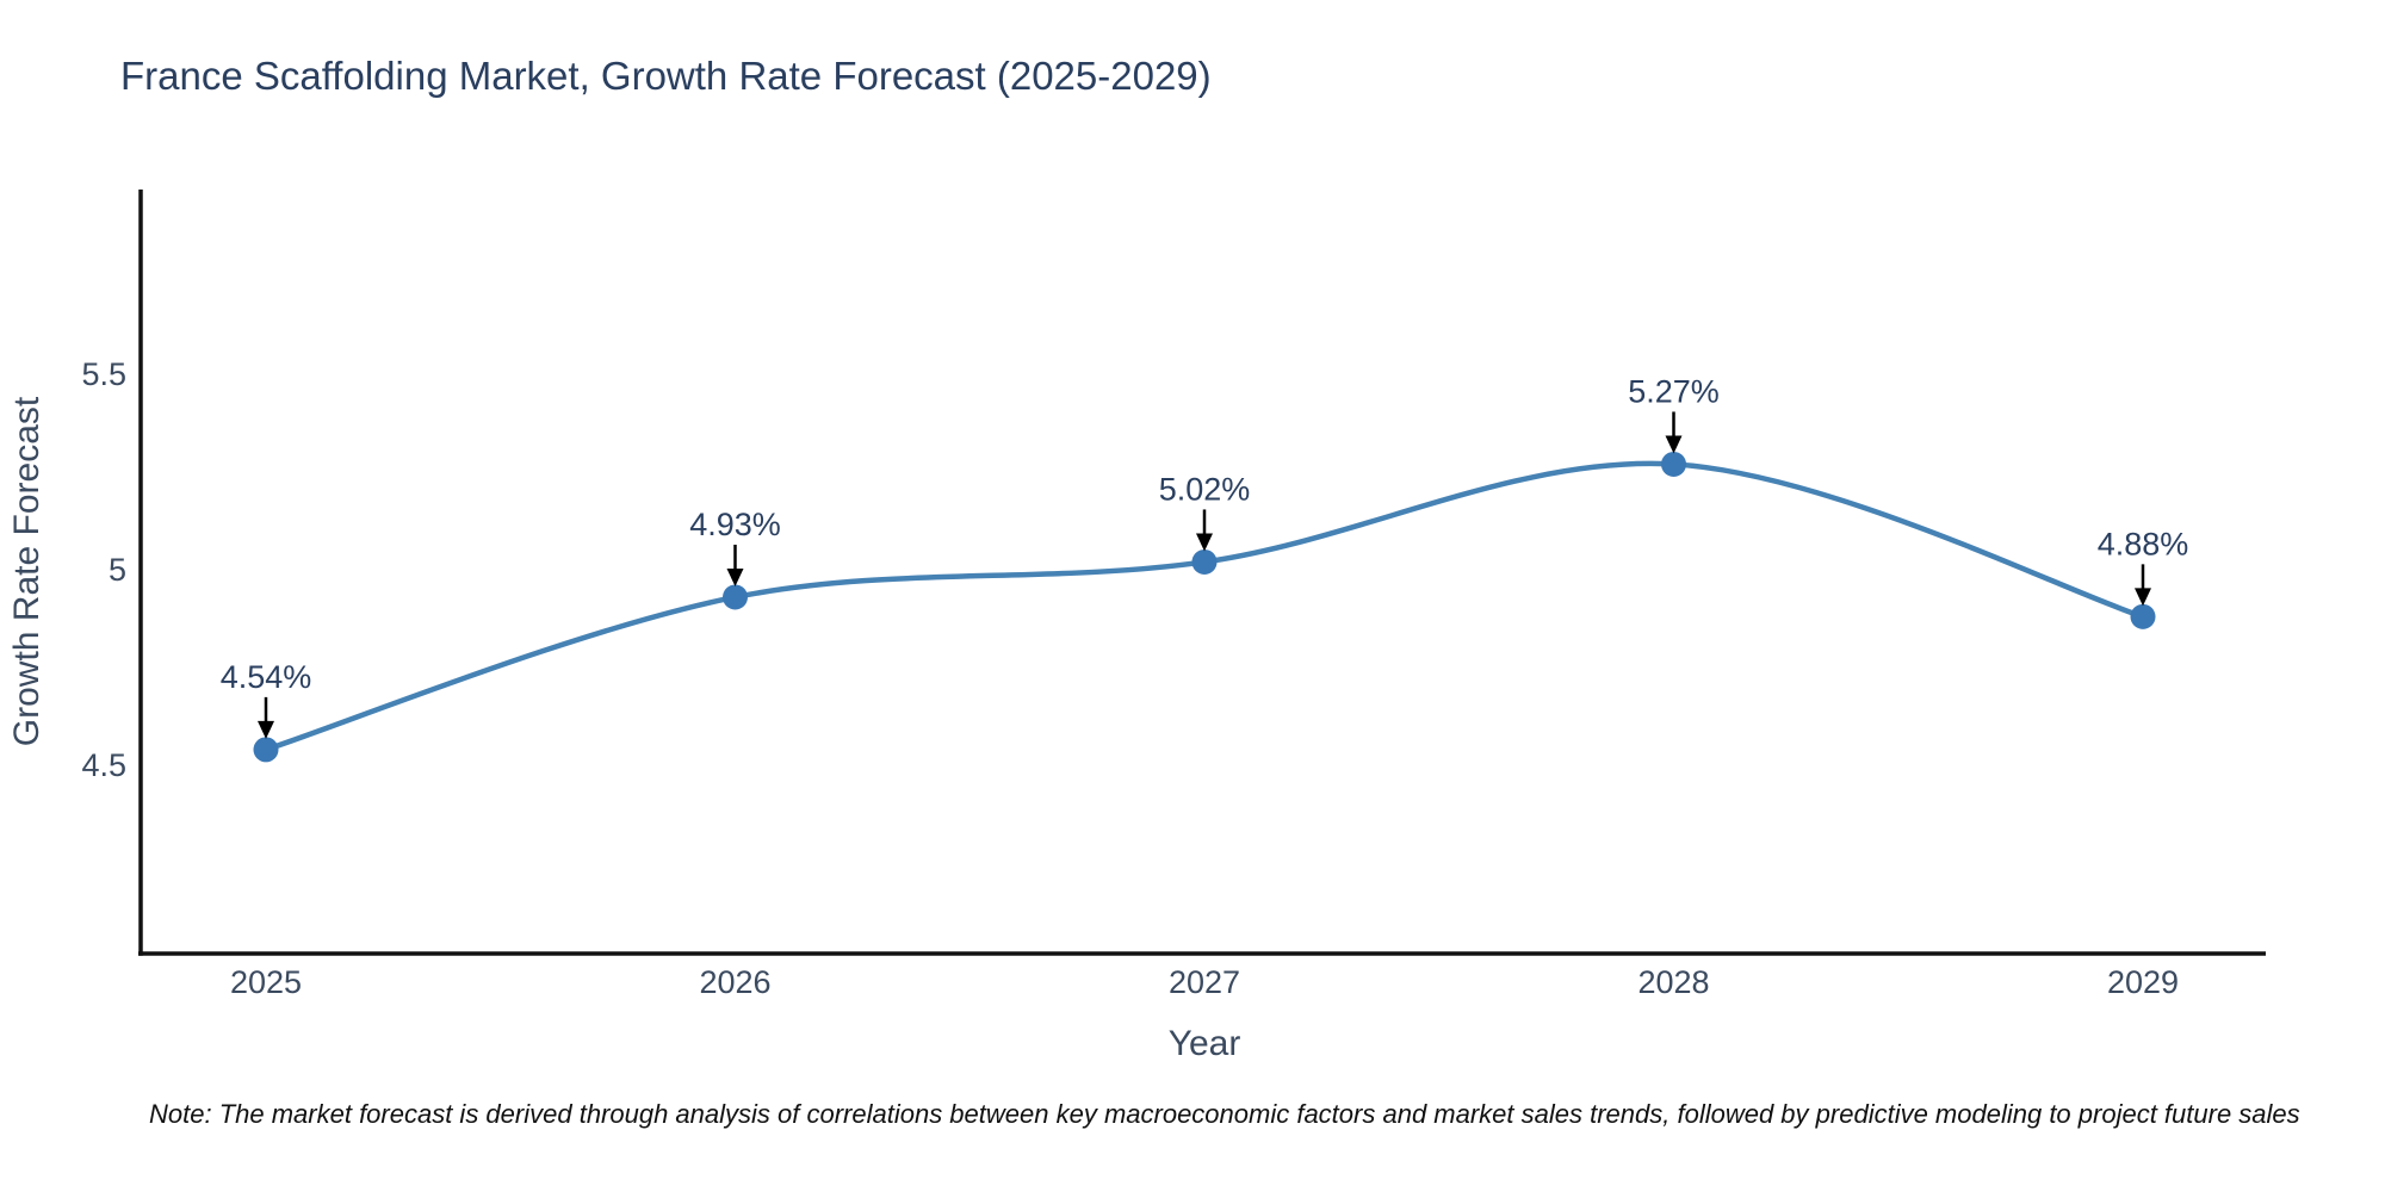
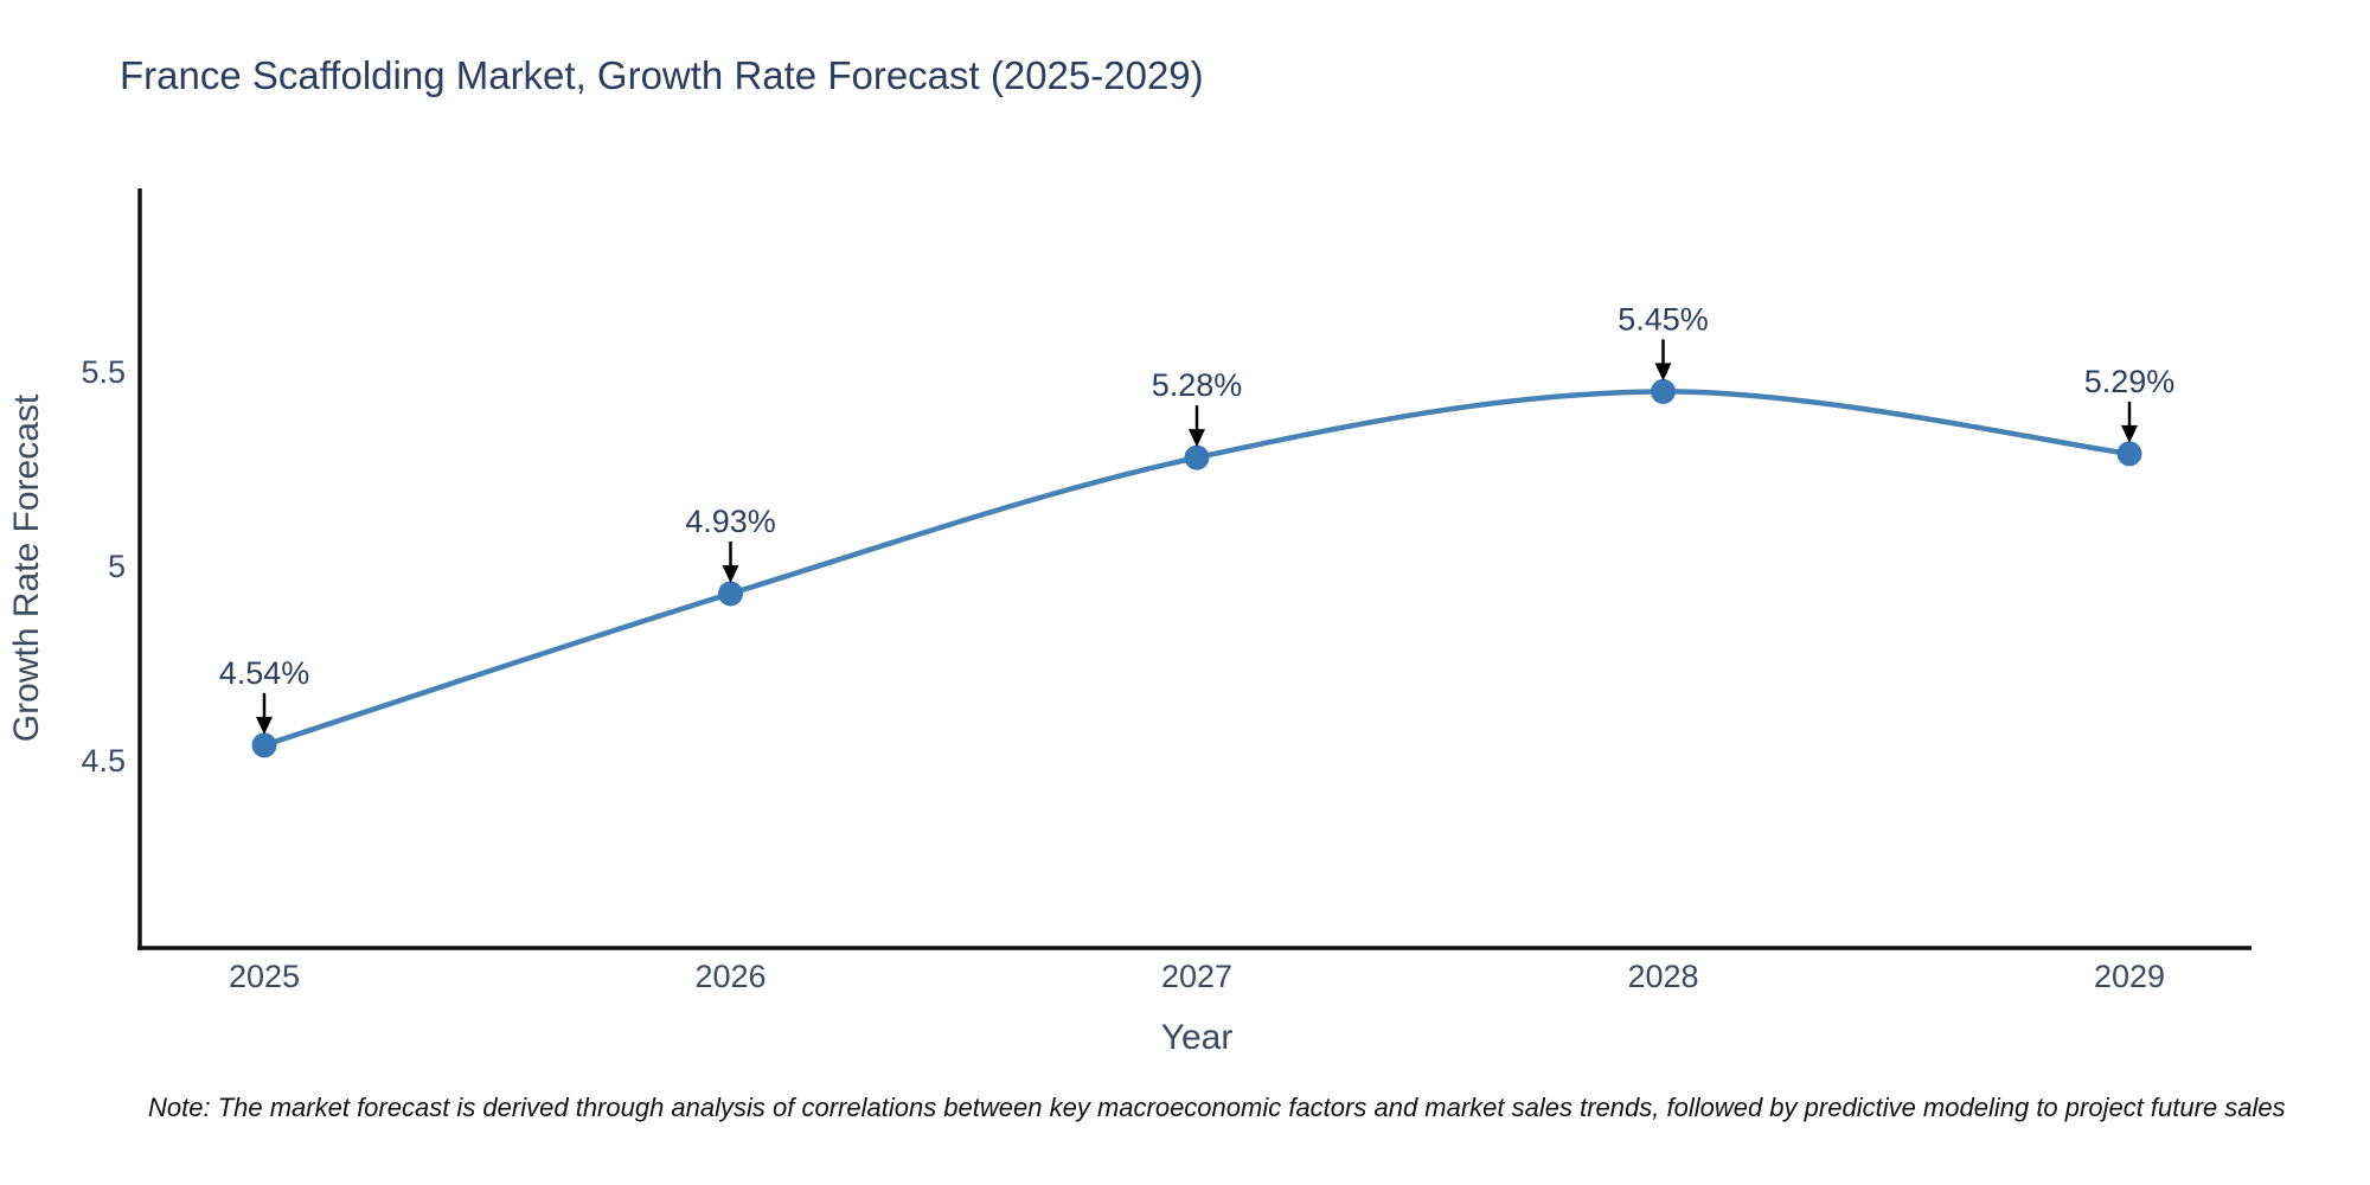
2027: 5.02% -> 5.28%
2028: 5.27% -> 5.45%
2029: 4.88% -> 5.29%
